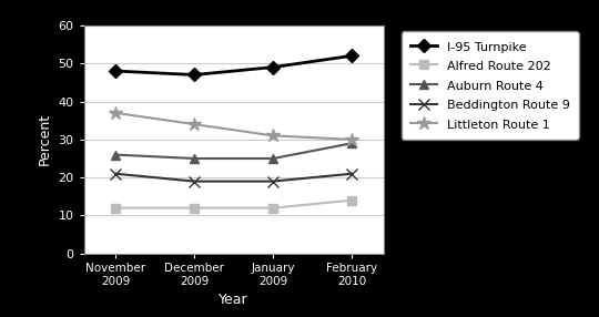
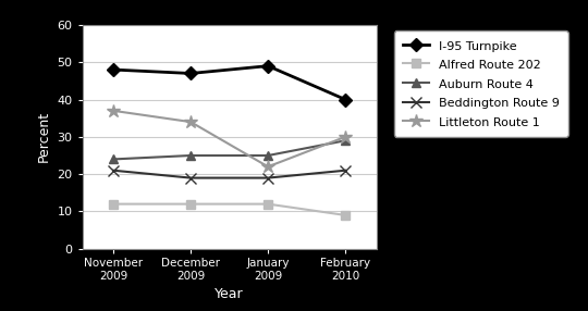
Auburn Route 4/November 2009: 26 -> 24
Littleton Route 1/January 2009: 31 -> 22
I-95 Turnpike/February 2010: 52 -> 40
Alfred Route 202/February 2010: 14 -> 9
